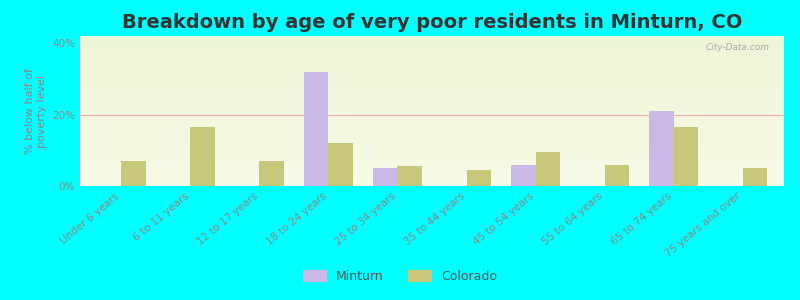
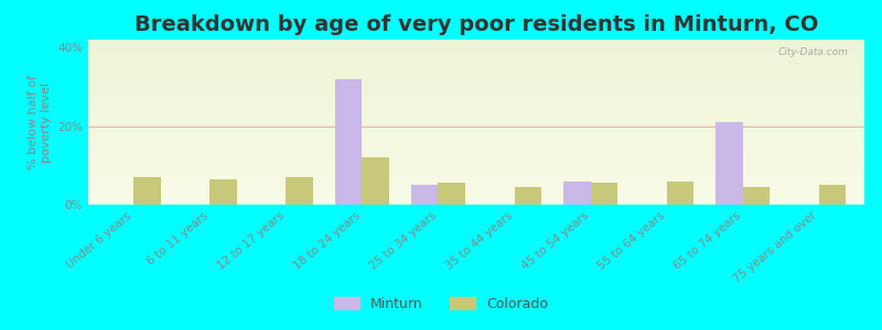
Colorado/6 to 11 years: 16.5% -> 6.5%
Colorado/45 to 54 years: 9.5% -> 5.5%
Colorado/65 to 74 years: 16.5% -> 4.5%
